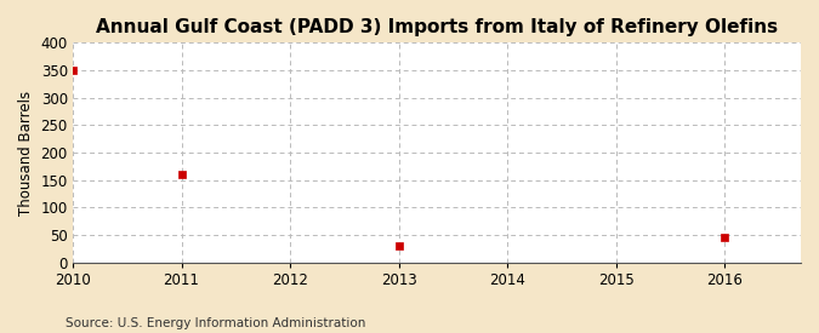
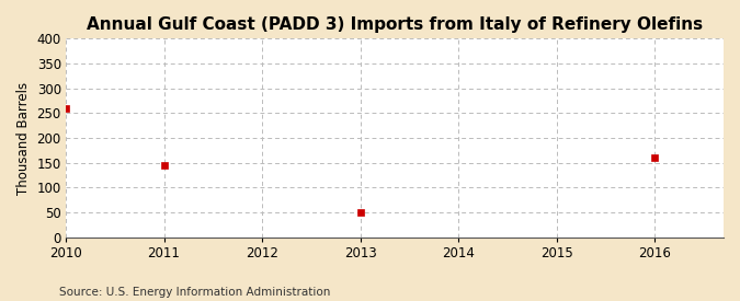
2010: 350 -> 260
2011: 160 -> 145
2013: 30 -> 50
2016: 45 -> 160
